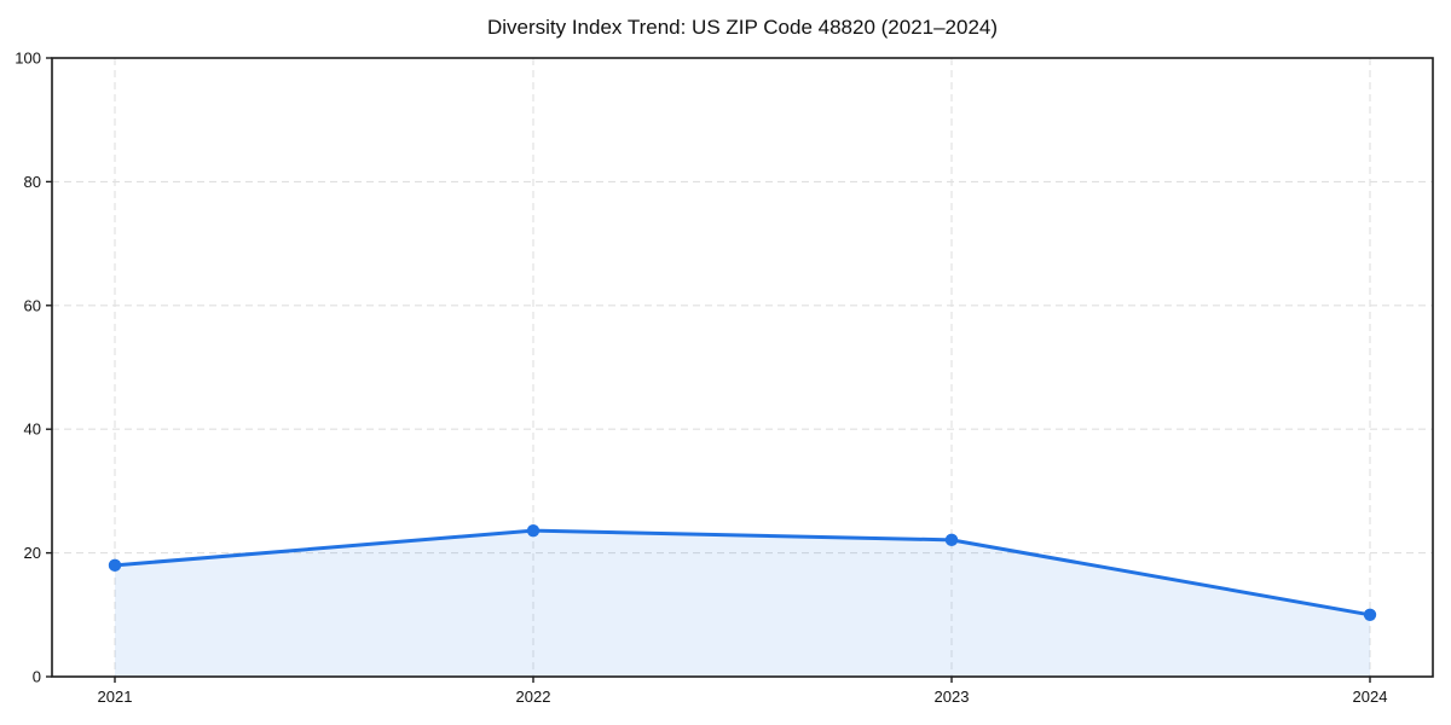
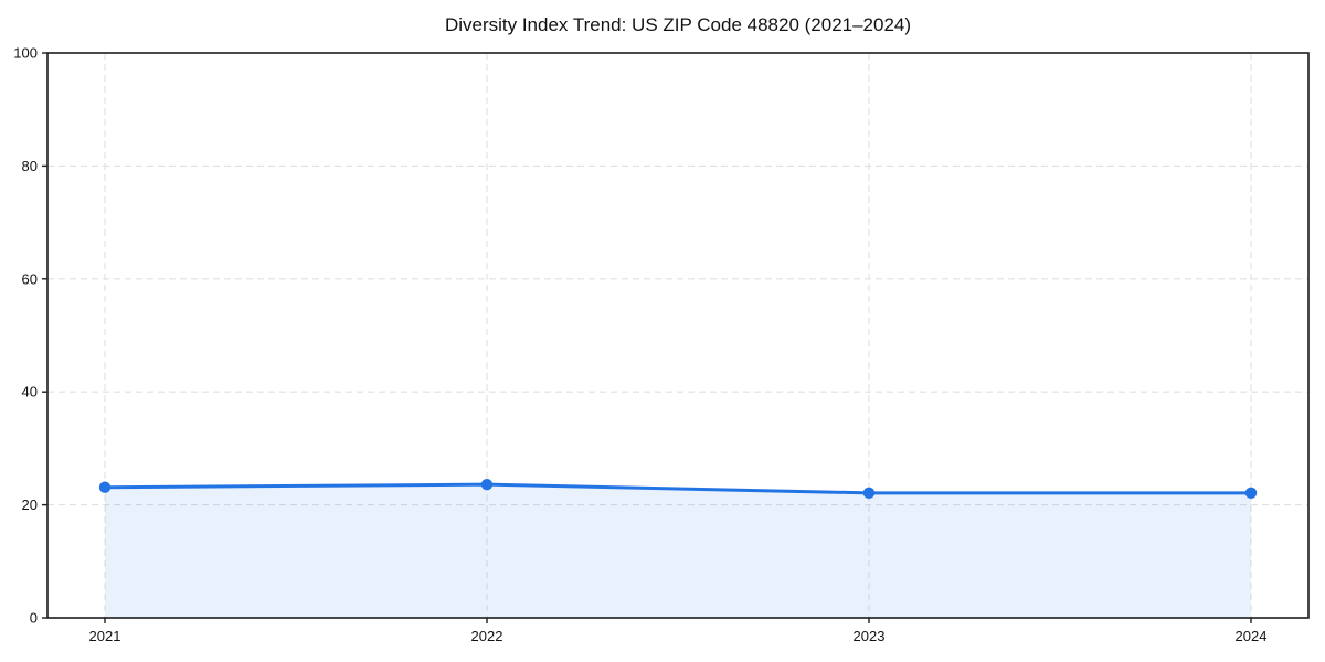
2021: 18 -> 23
2024: 10 -> 22
